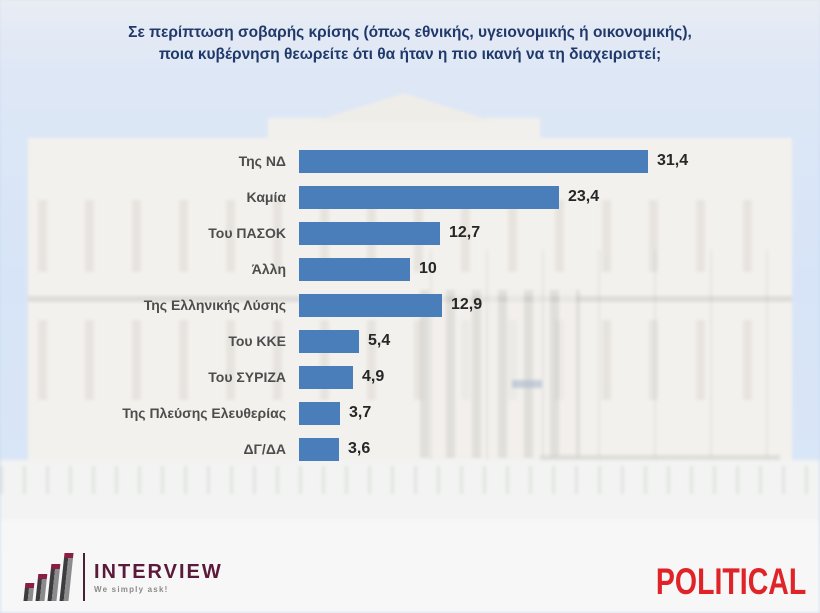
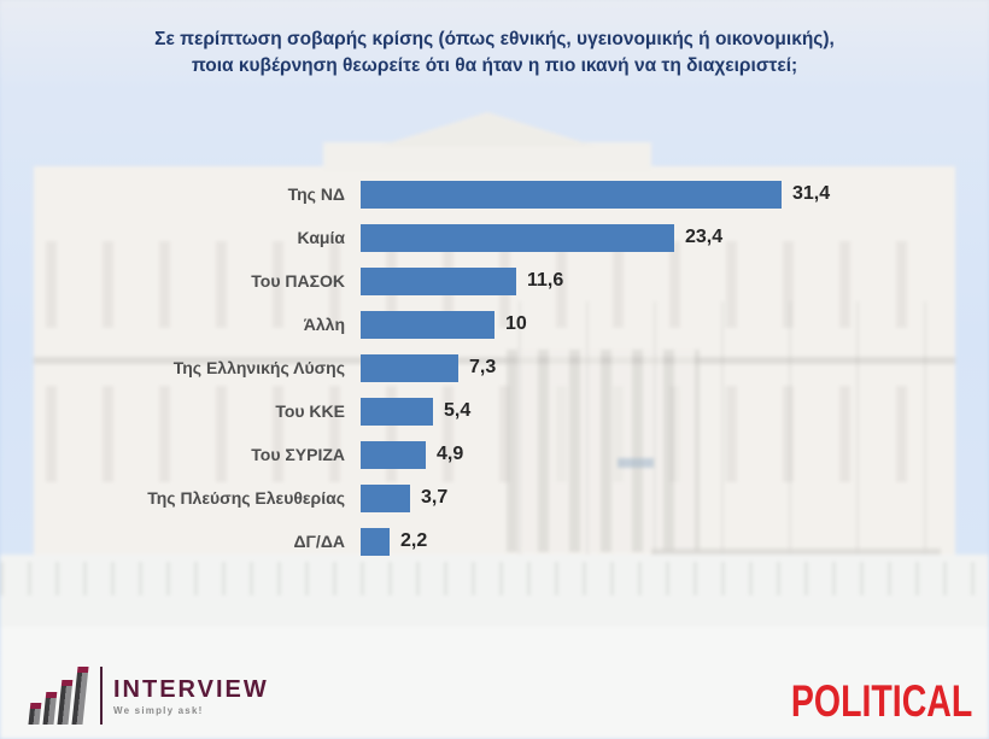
Του ΠΑΣΟΚ: 12,7 -> 11,6
Της Ελληνικής Λύσης: 12,9 -> 7,3
ΔΓ/ΔΑ: 3,6 -> 2,2
